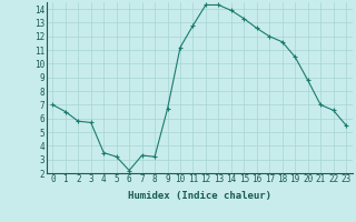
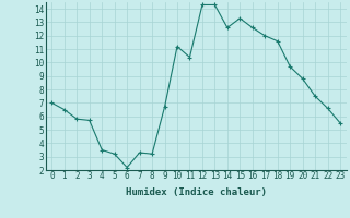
11: 12.8 -> 10.4
14: 13.9 -> 12.6
19: 10.5 -> 9.7
21: 7.0 -> 7.5
